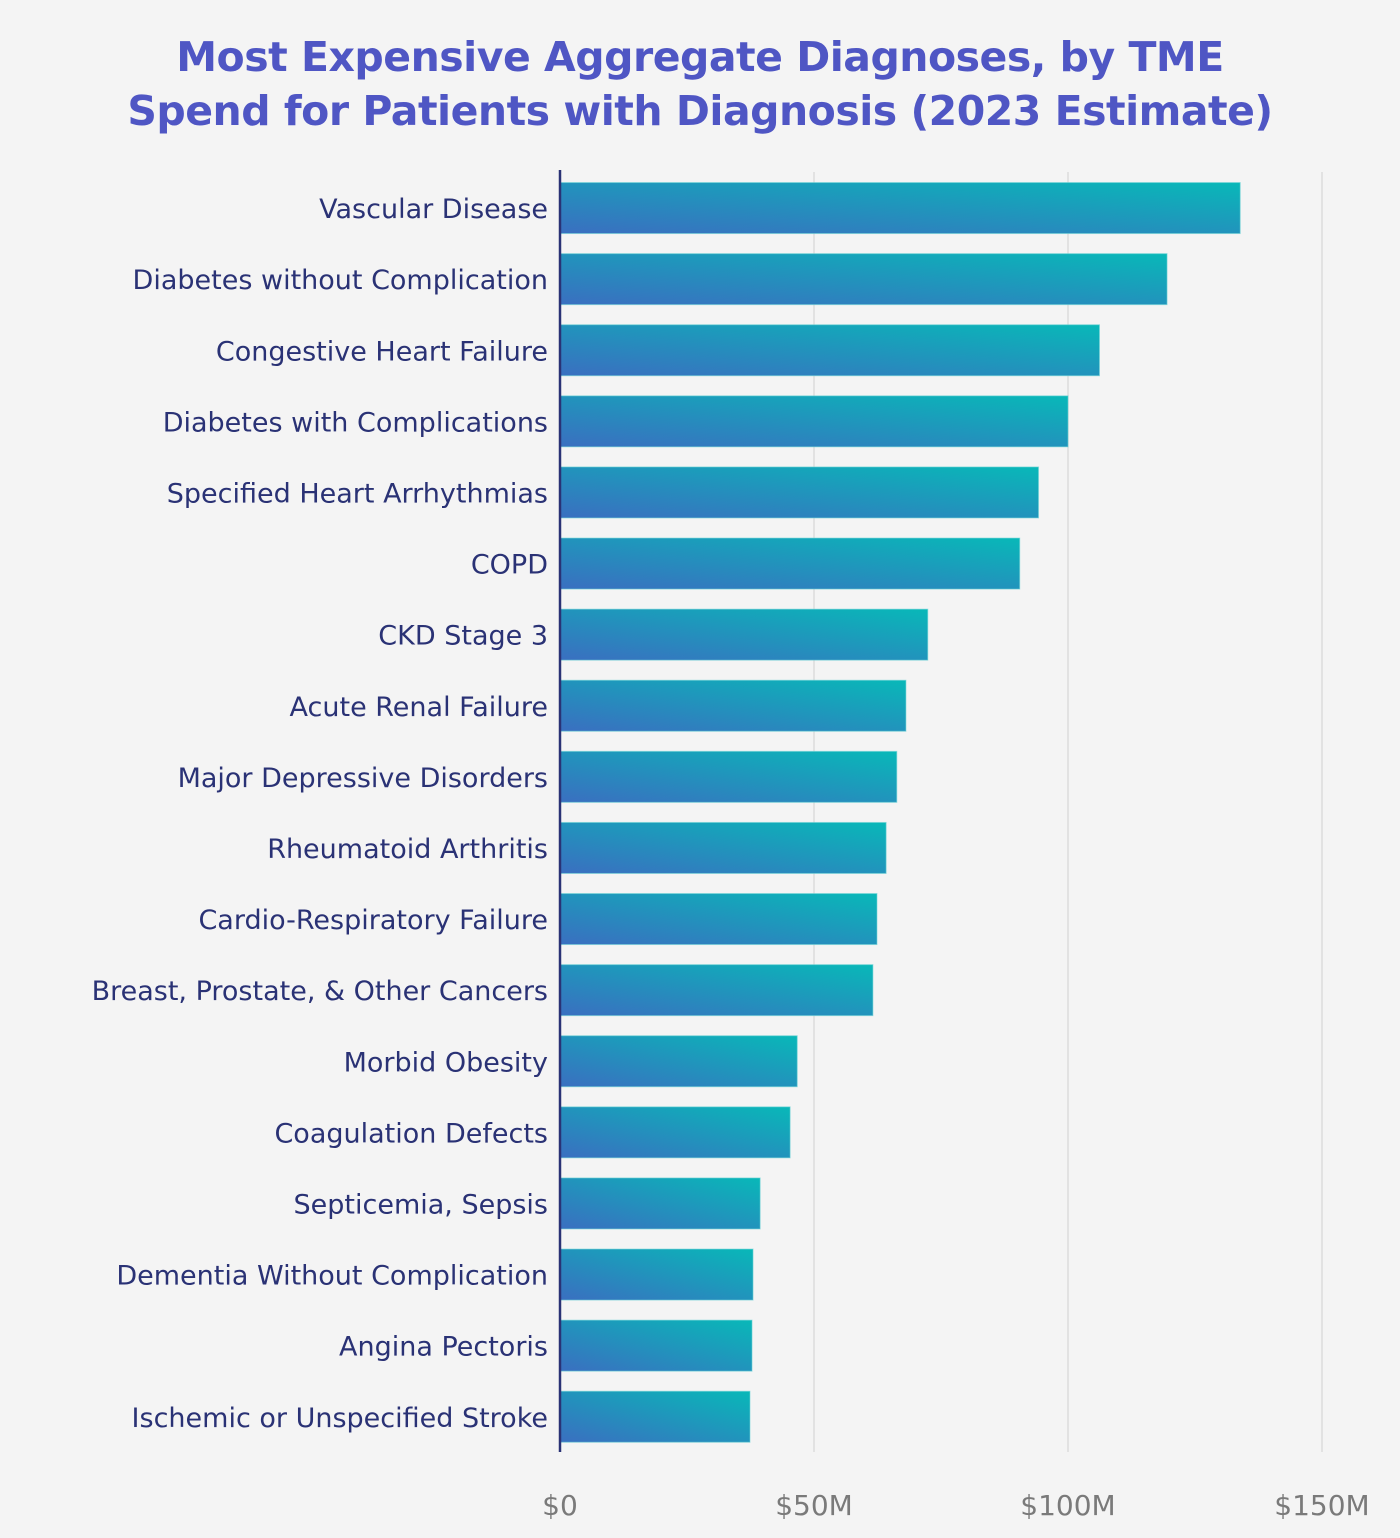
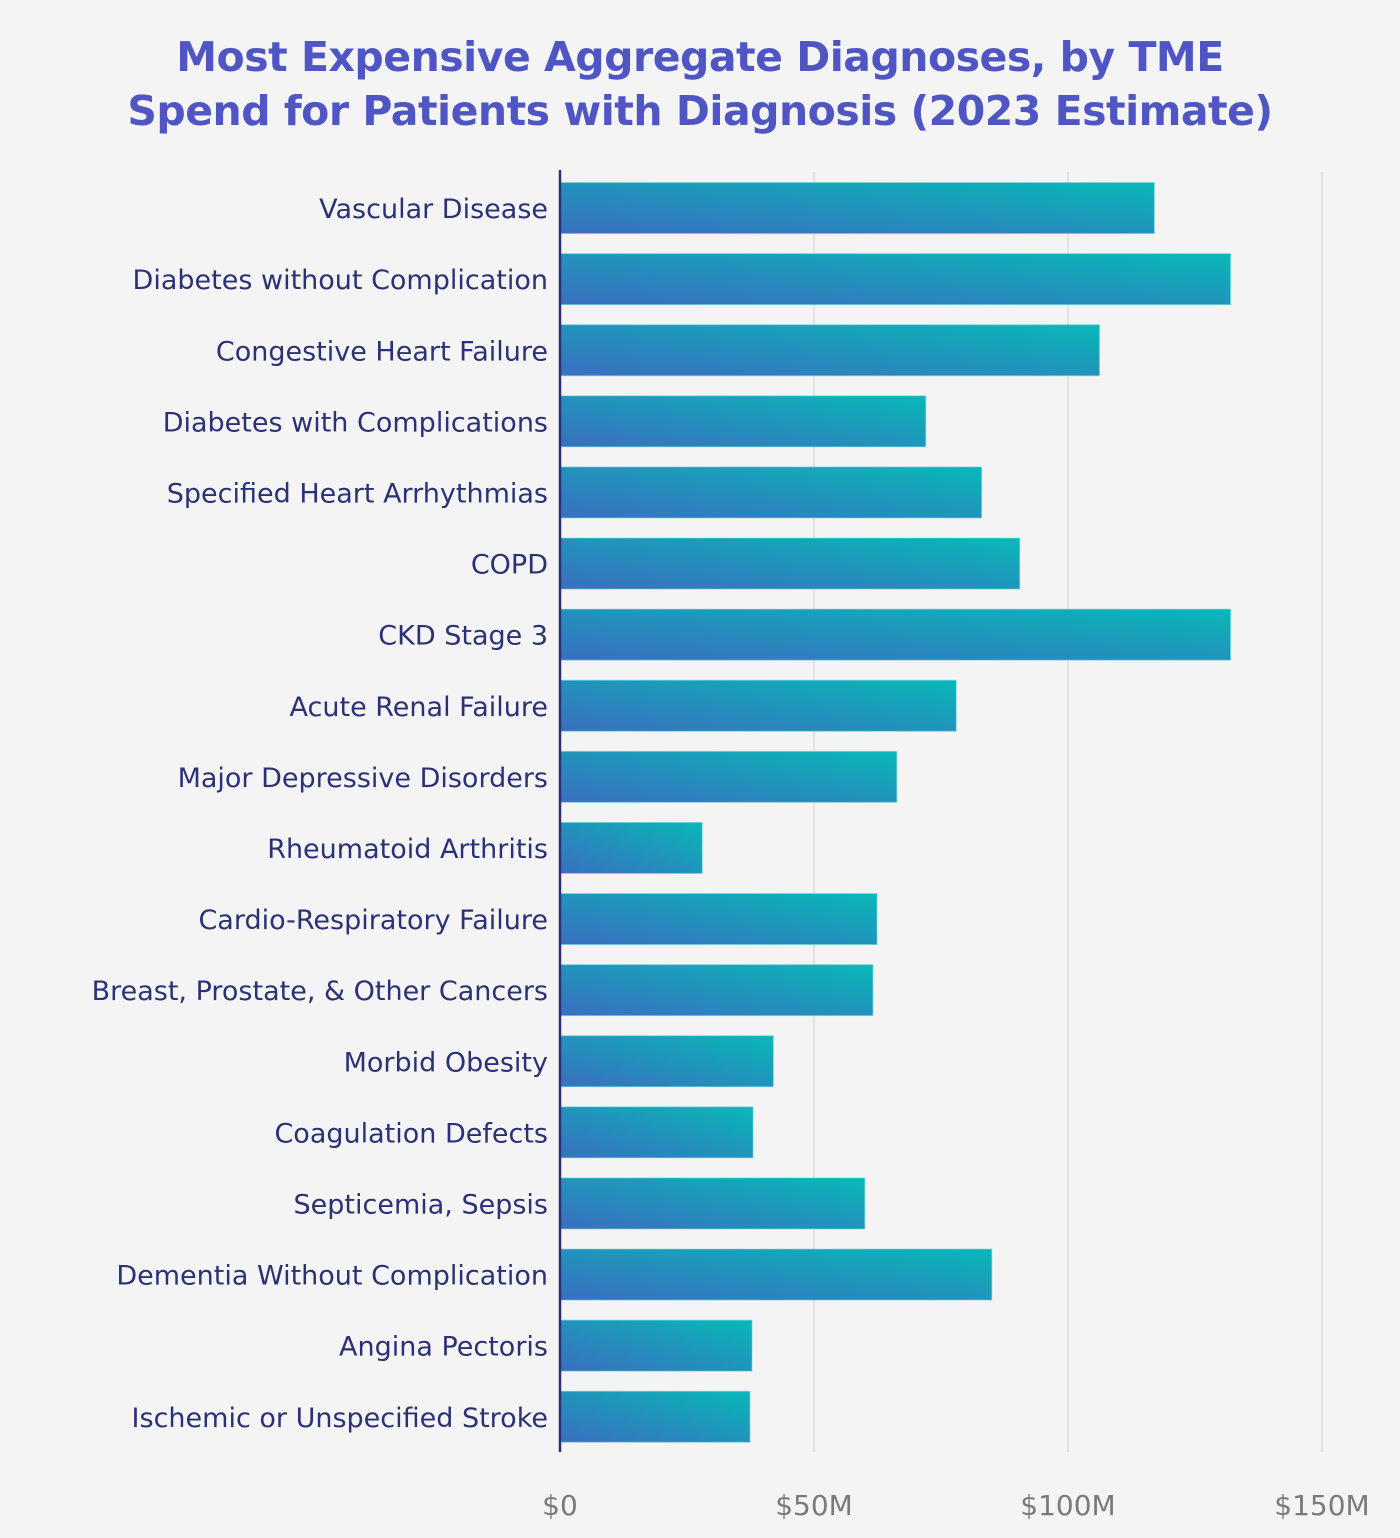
Vascular Disease: $134M -> $117M
Diabetes without Complication: $120M -> $132M
Diabetes with Complications: $100M -> $72M
Specified Heart Arrhythmias: $94M -> $83M
CKD Stage 3: $72M -> $132M
Acute Renal Failure: $68M -> $78M
Rheumatoid Arthritis: $64M -> $28M
Morbid Obesity: $47M -> $42M
Coagulation Defects: $45M -> $38M
Septicemia, Sepsis: $39M -> $60M
Dementia Without Complication: $38M -> $85M
